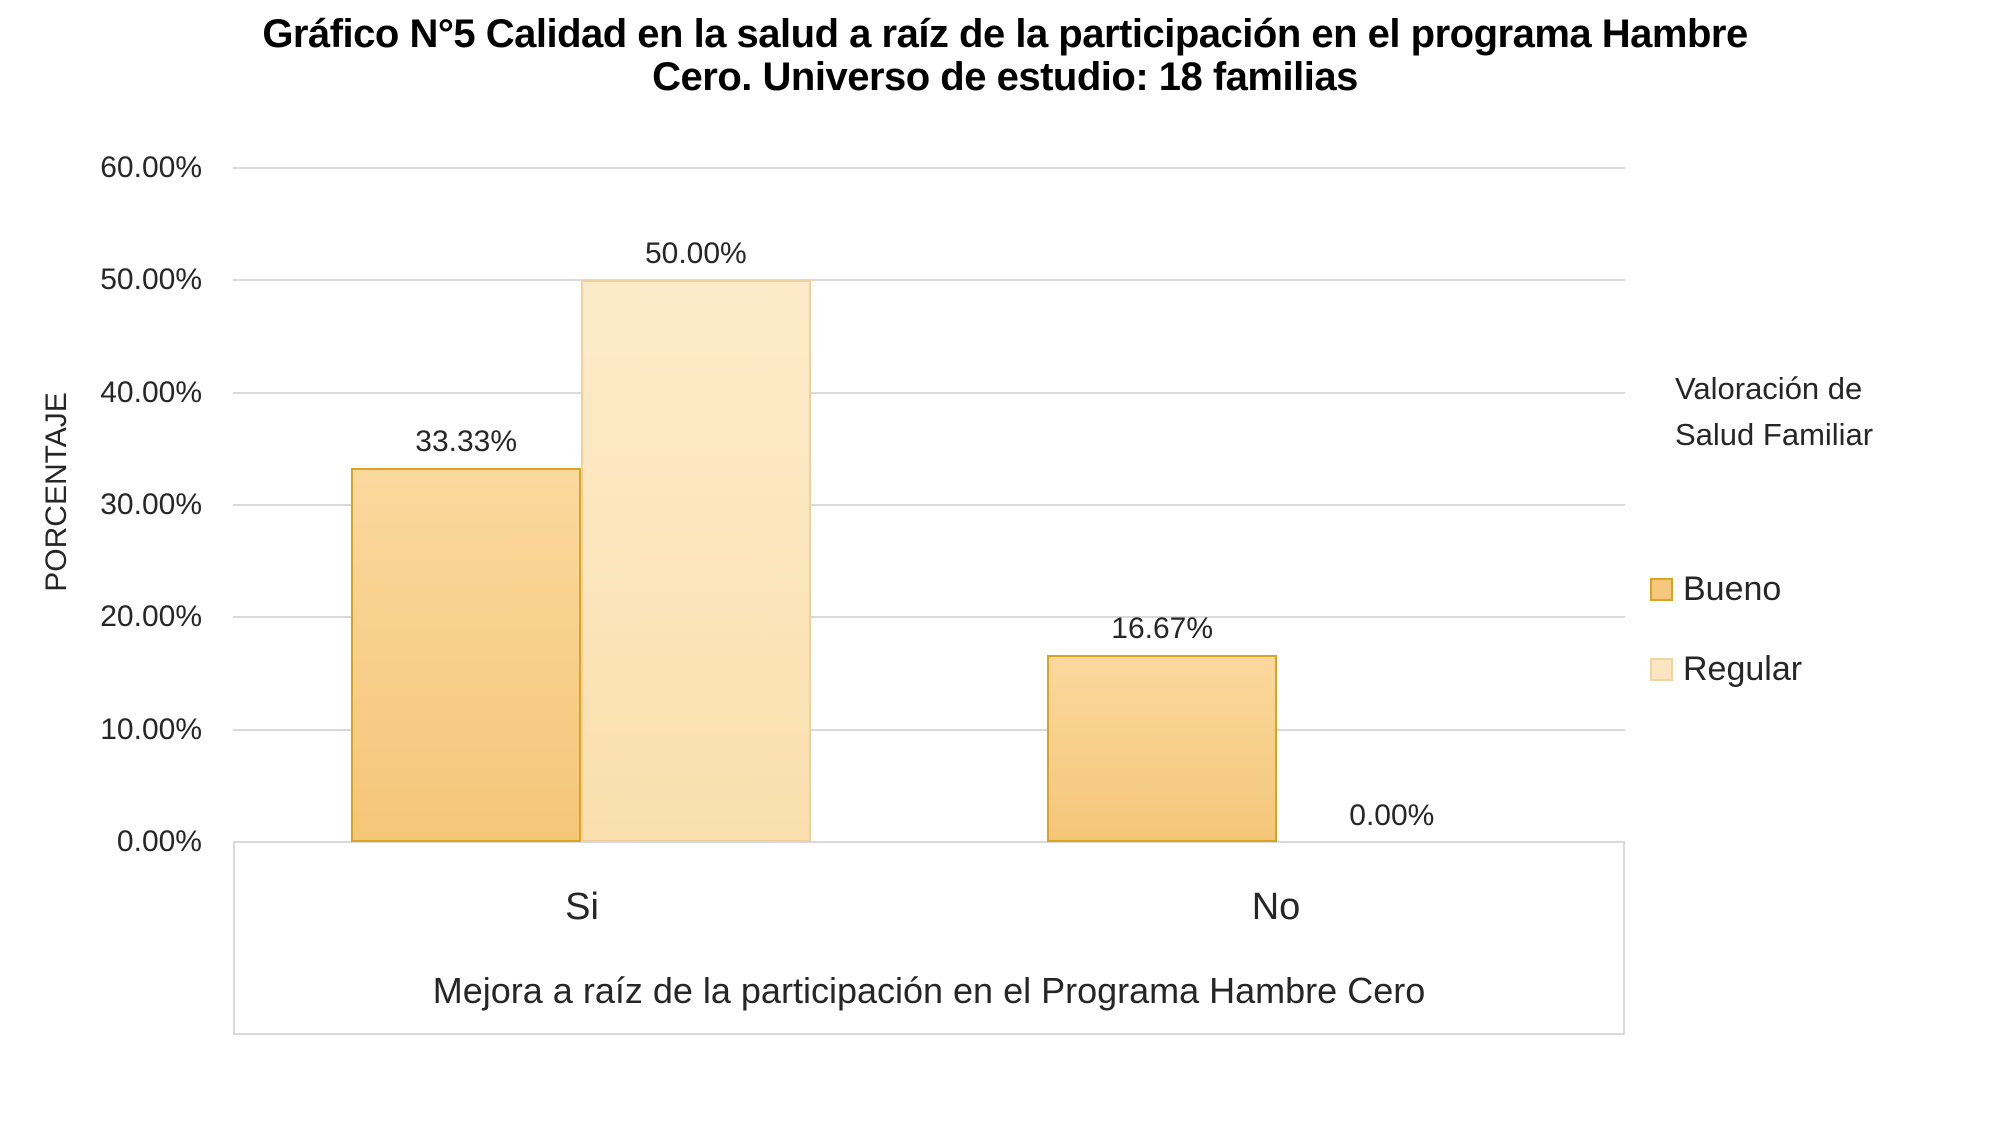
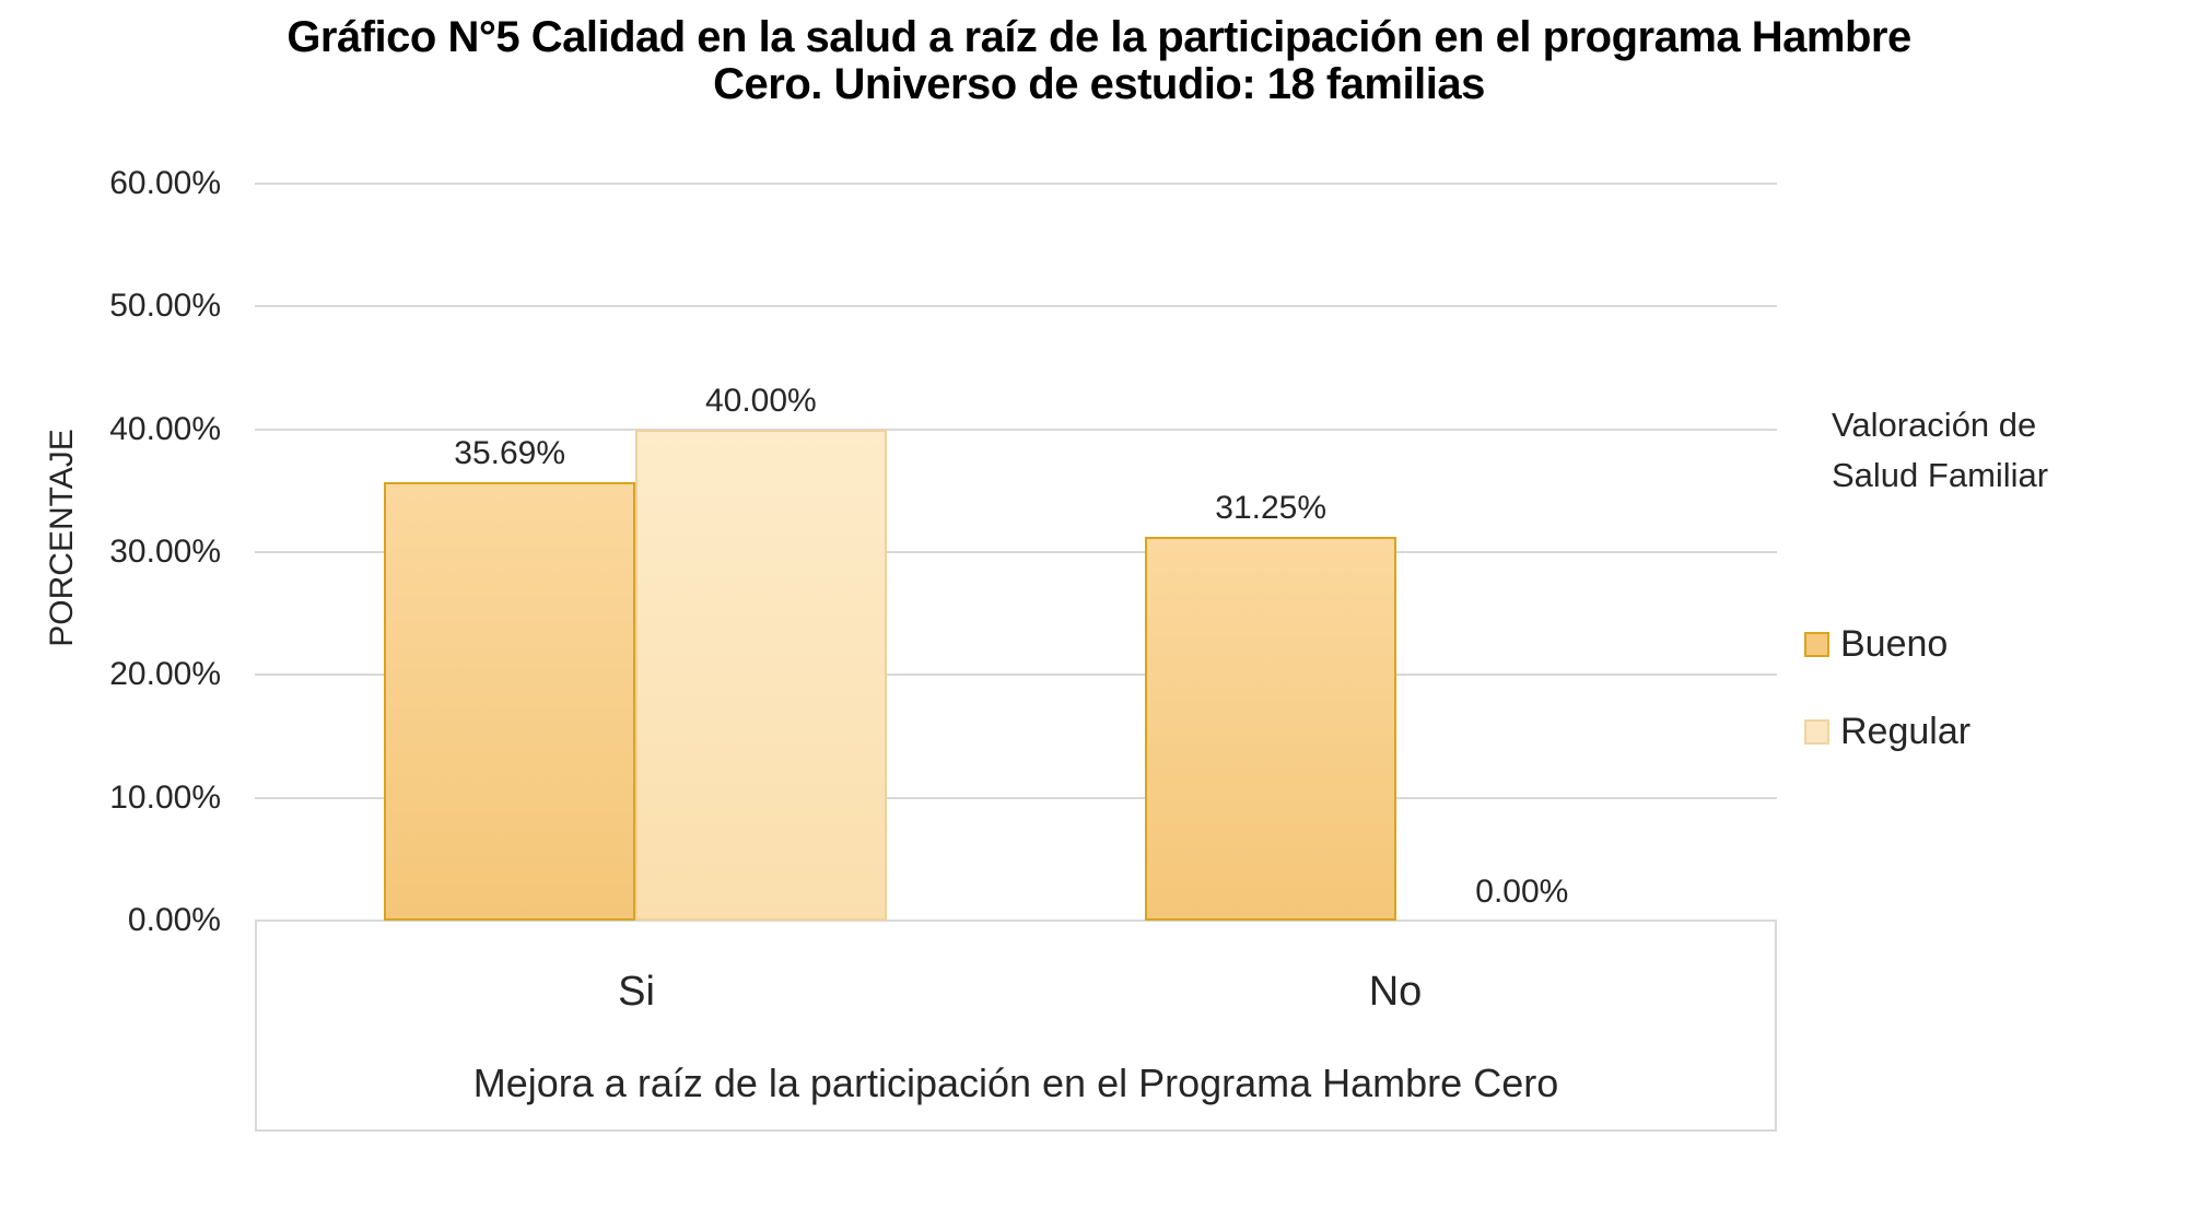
Bueno/Si: 33.33% -> 35.69%
Regular/Si: 50.00% -> 40.00%
Bueno/No: 16.67% -> 31.25%
